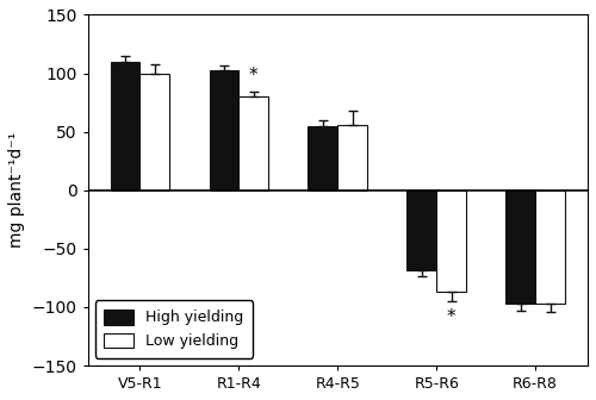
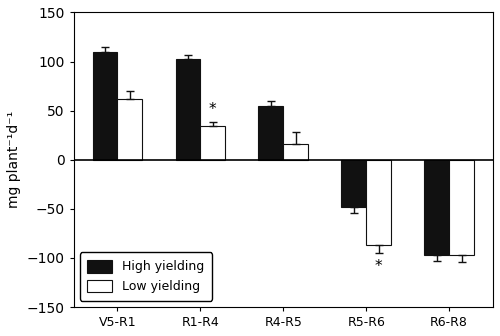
Low yielding/V5-R1: 100 -> 62
Low yielding/R1-R4: 80 -> 34
Low yielding/R4-R5: 56 -> 16
High yielding/R5-R6: -68 -> -48
